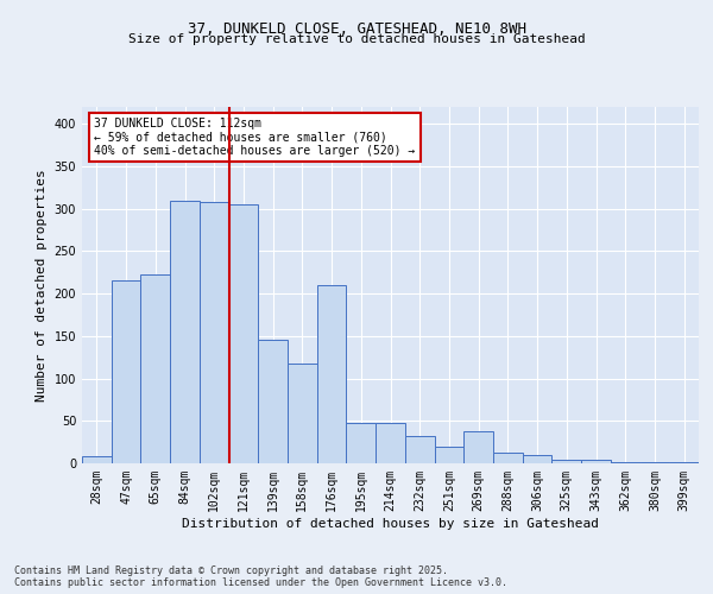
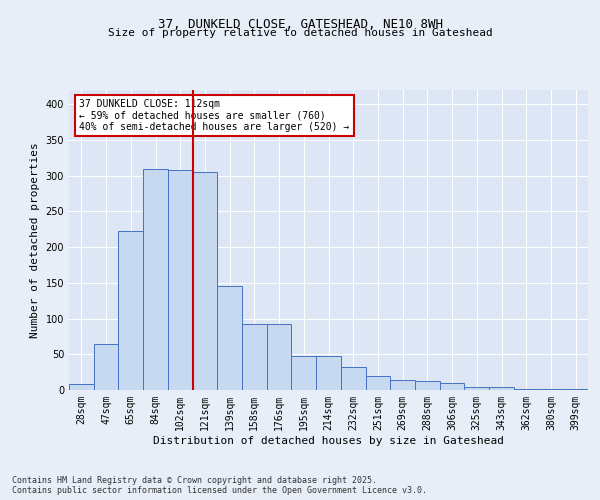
47sqm: 216 -> 65
158sqm: 118 -> 93
176sqm: 210 -> 93
269sqm: 38 -> 14
